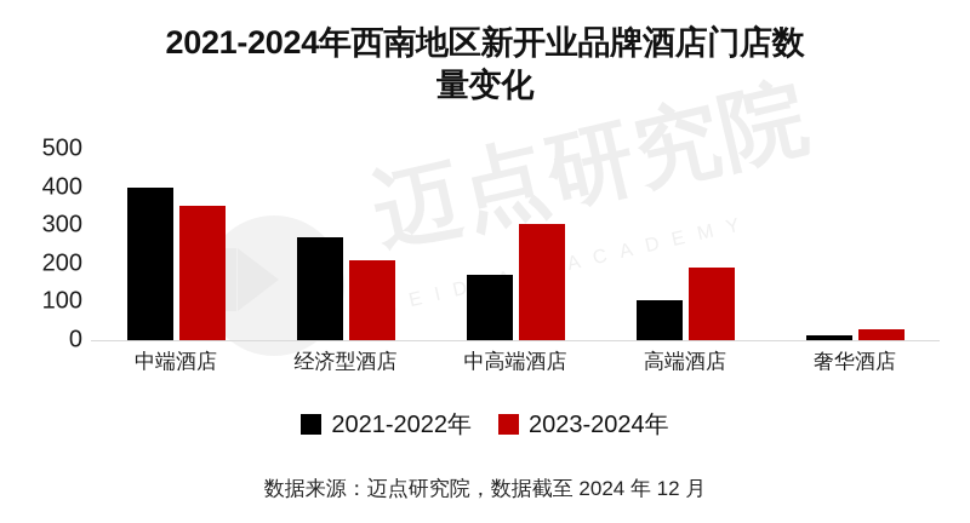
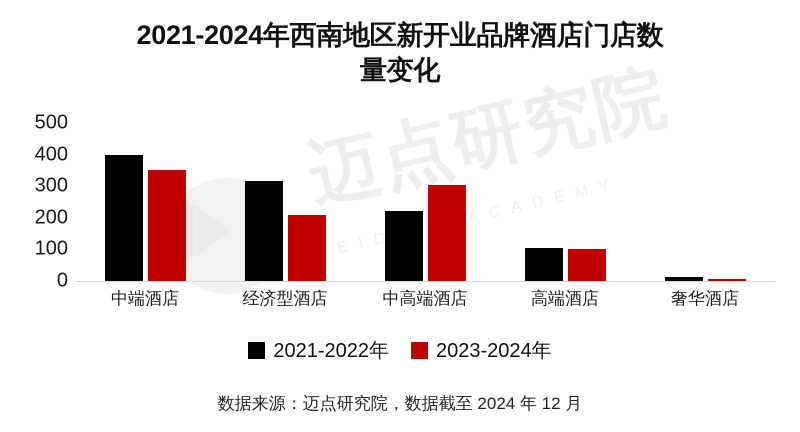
2021-2022年/经济型酒店: 270 -> 320
2021-2022年/中高端酒店: 170 -> 220
2023-2024年/高端酒店: 190 -> 100
2023-2024年/奢华酒店: 30 -> 10
